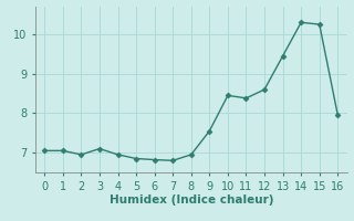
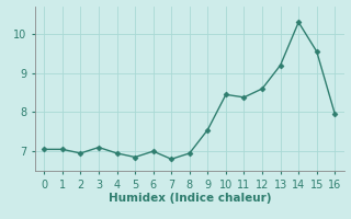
6: 6.82 -> 7.00
13: 9.45 -> 9.20
15: 10.25 -> 9.55
